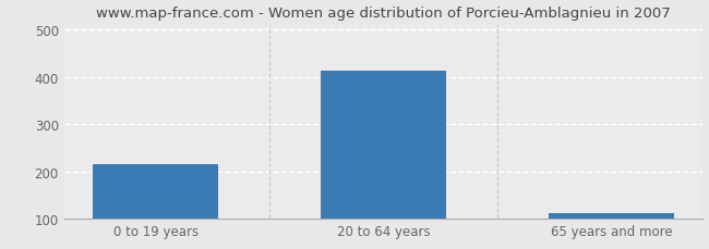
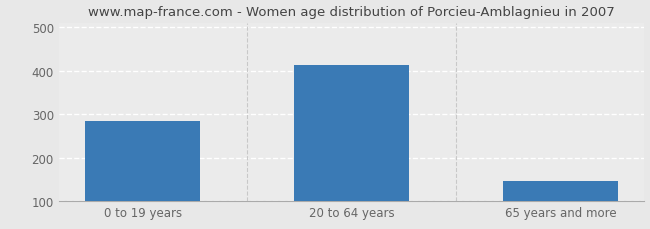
0 to 19 years: 215 -> 285
65 years and more: 112 -> 145
